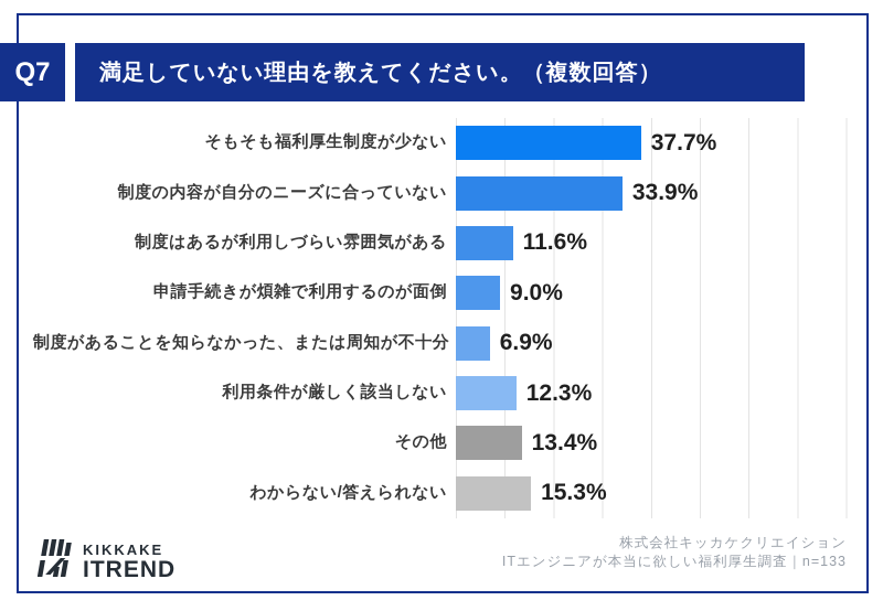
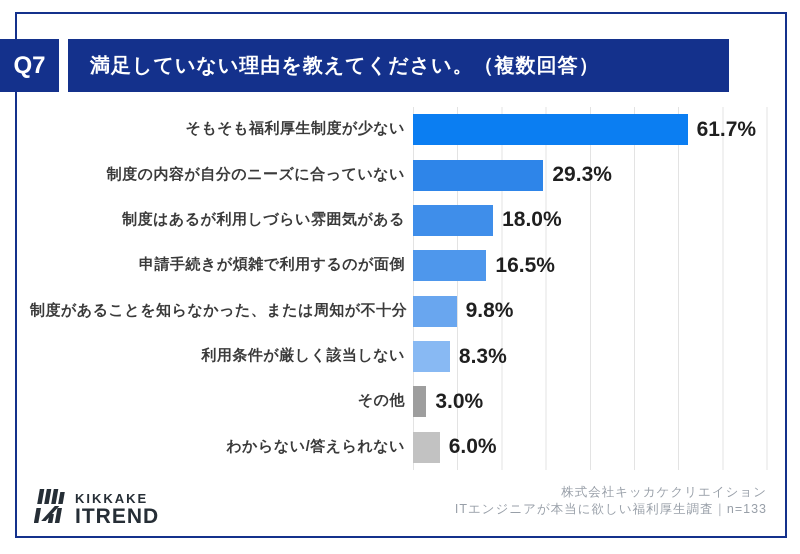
そもそも福利厚生制度が少ない: 37.7% -> 61.7%
制度の内容が自分のニーズに合っていない: 33.9% -> 29.3%
制度はあるが利用しづらい雰囲気がある: 11.6% -> 18.0%
申請手続きが煩雑で利用するのが面倒: 9.0% -> 16.5%
制度があることを知らなかった、または周知が不十分: 6.9% -> 9.8%
利用条件が厳しく該当しない: 12.3% -> 8.3%
その他: 13.4% -> 3.0%
わからない/答えられない: 15.3% -> 6.0%
